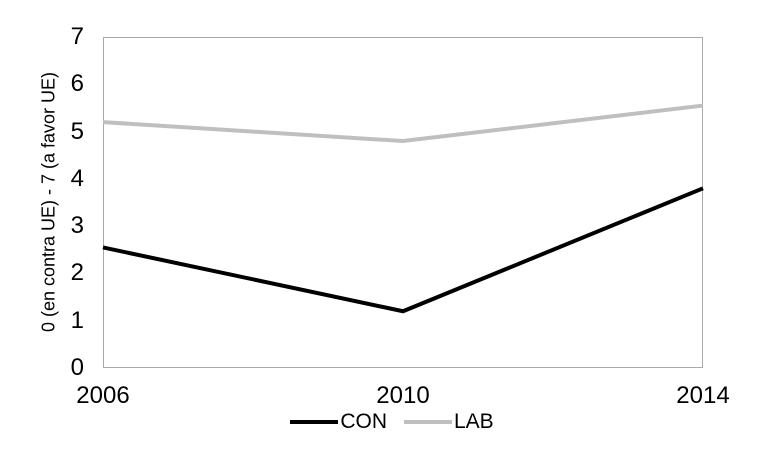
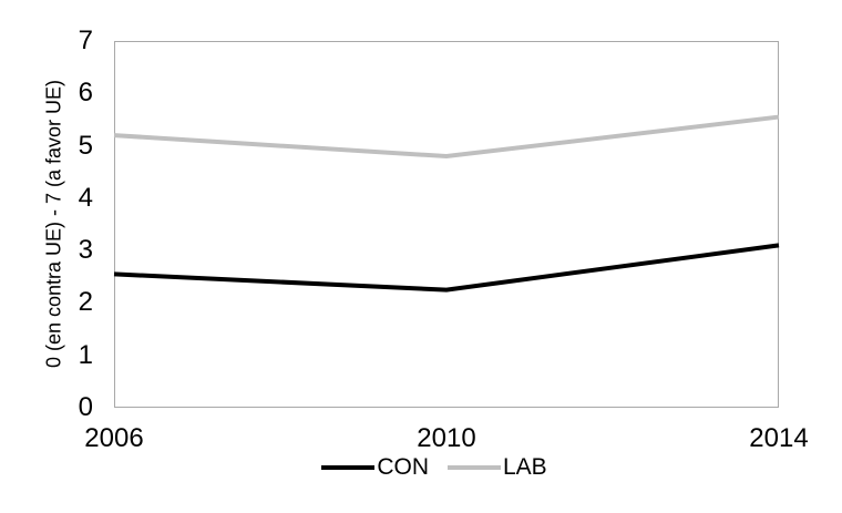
CON/2010: 1.2 -> 2.2
CON/2014: 3.8 -> 3.1
